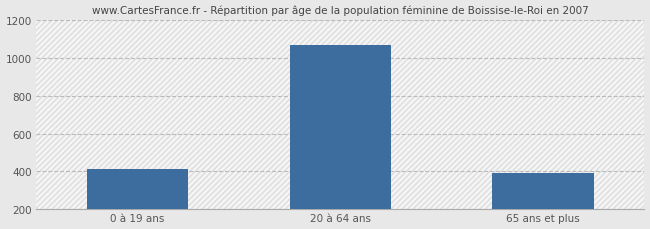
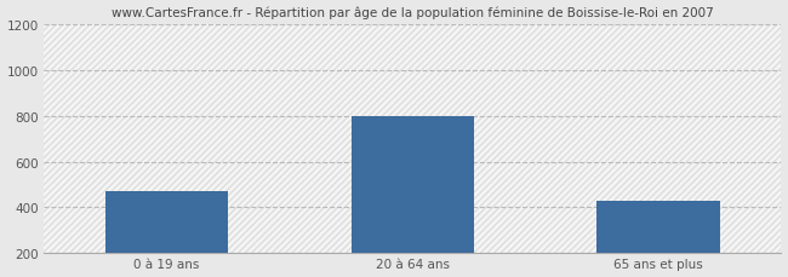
0 à 19 ans: 420 -> 470
20 à 64 ans: 1070 -> 800
65 ans et plus: 390 -> 430
